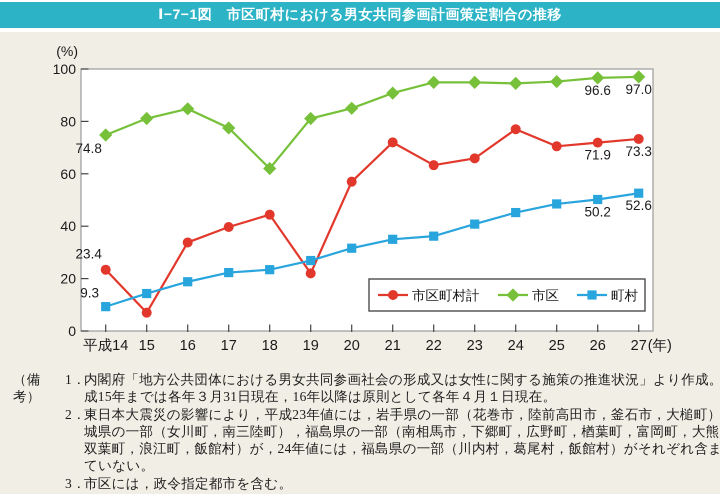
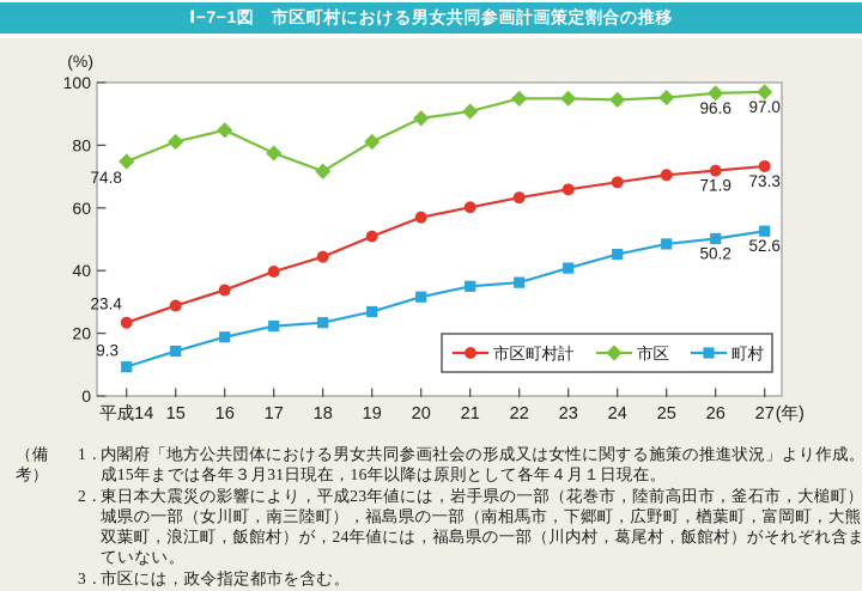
市区町村計/15: 7 -> 29
市区/18: 62 -> 72
市区町村計/19: 22 -> 51
市区/20: 85 -> 89
市区町村計/21: 72 -> 60
市区町村計/24: 77 -> 68
